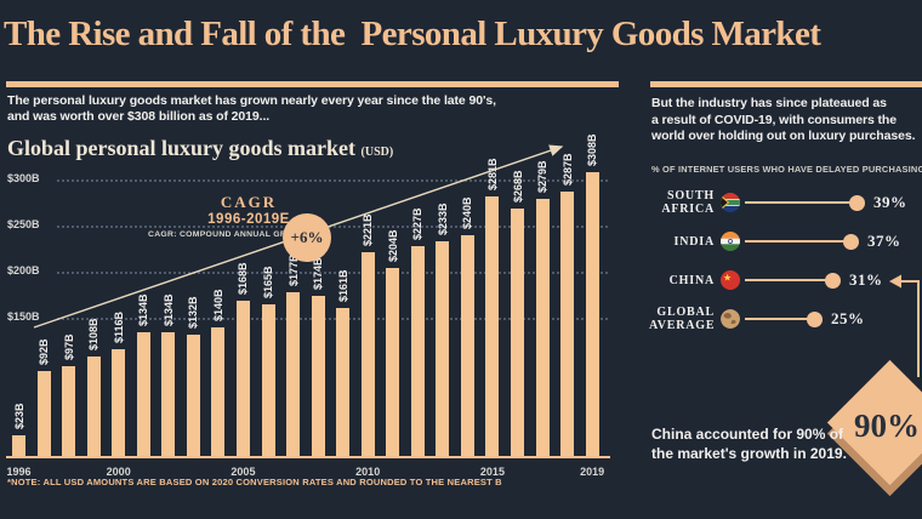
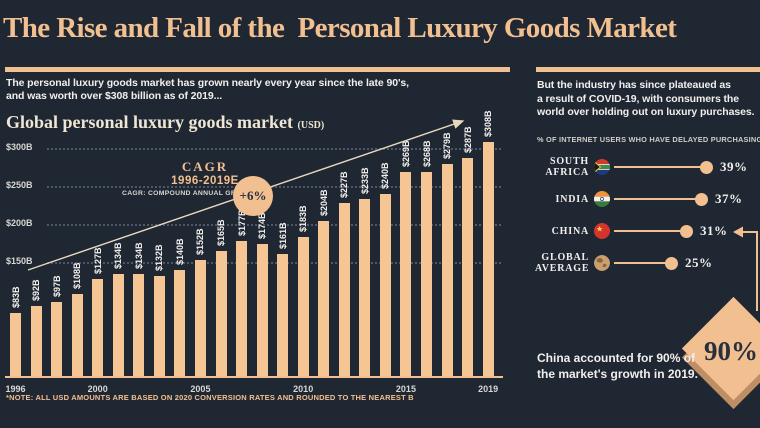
1996: $23B -> $83B
2000: $116B -> $127B
2005: $168B -> $152B
2010: $221B -> $183B
2015: $281B -> $269B
